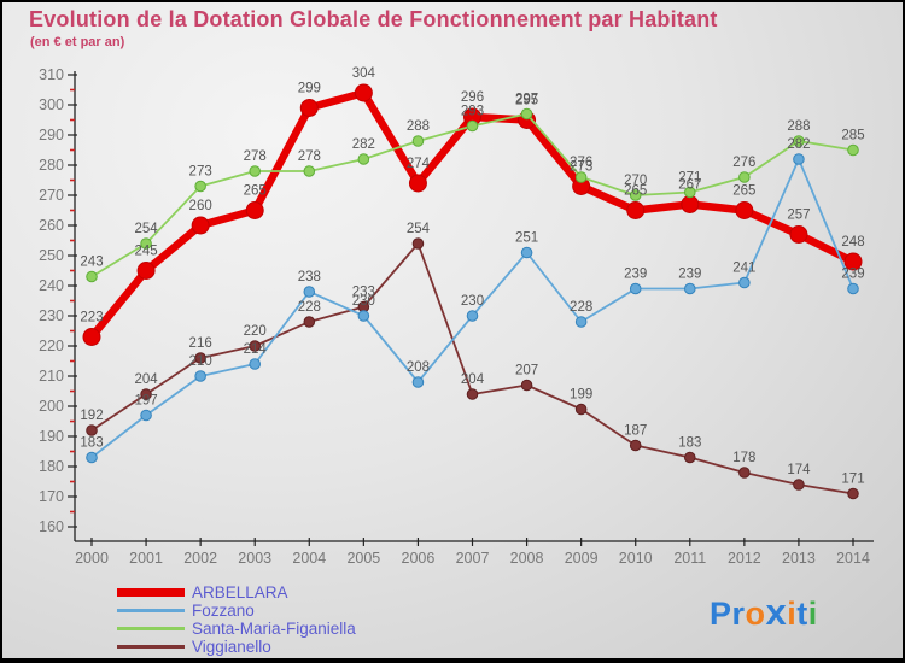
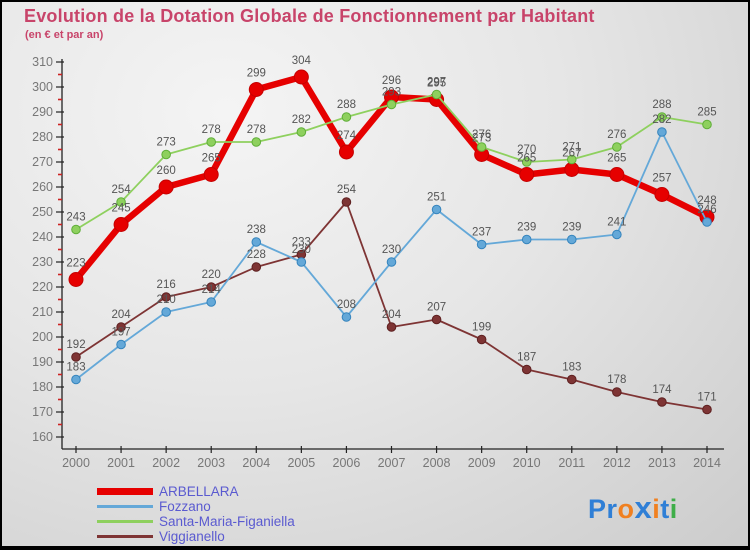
Fozzano/2009: 228 -> 237
Fozzano/2014: 239 -> 246
